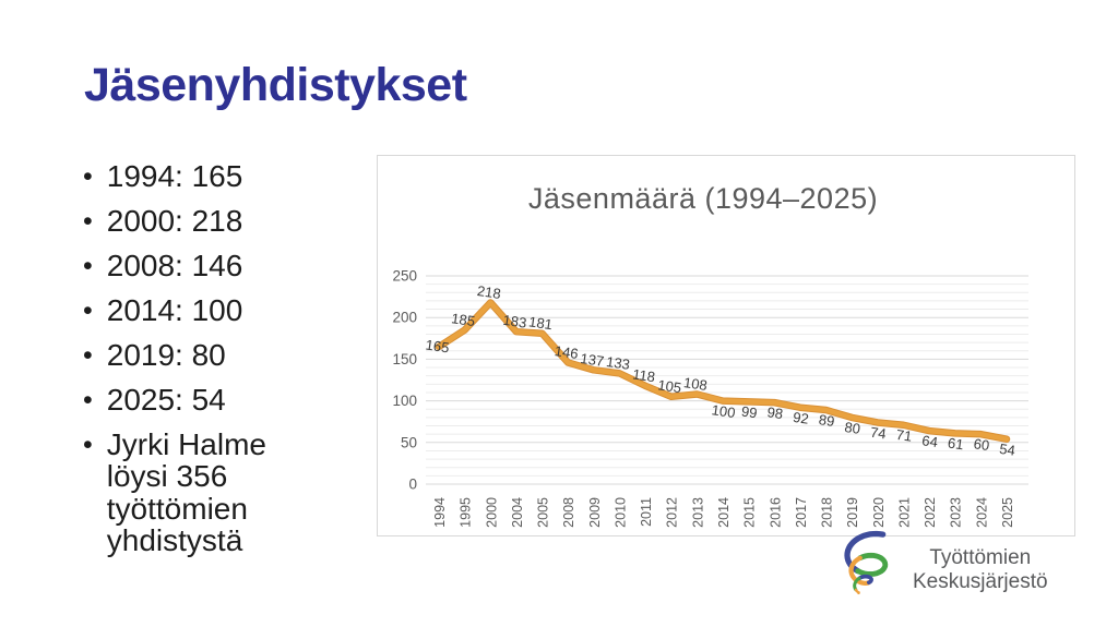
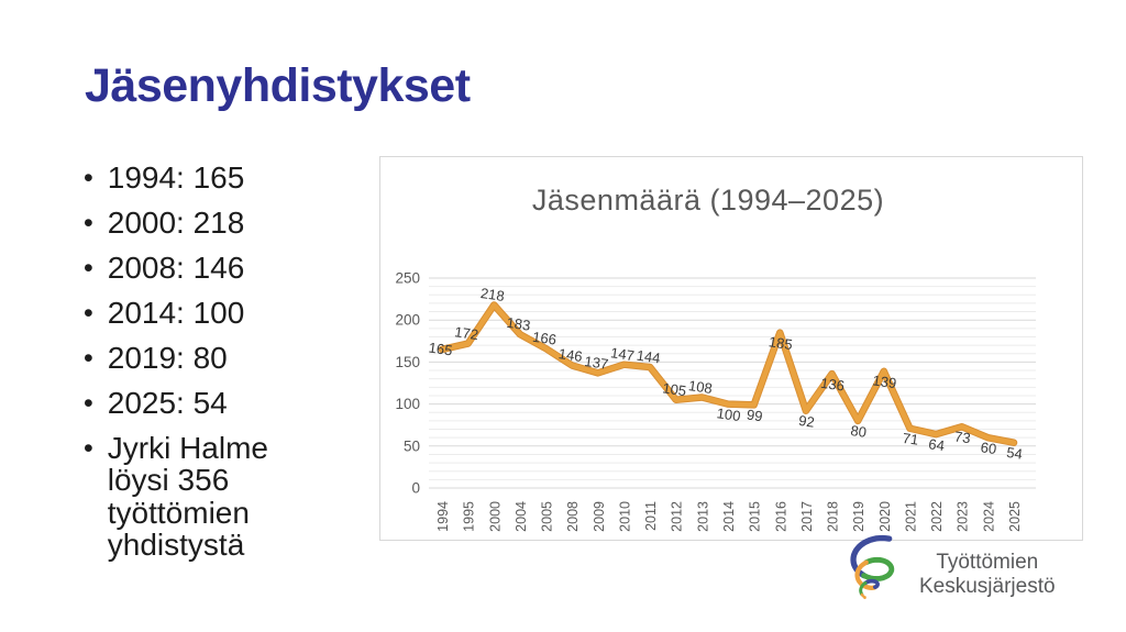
1995: 185 -> 172
2005: 181 -> 166
2010: 133 -> 147
2011: 118 -> 144
2016: 98 -> 185
2018: 89 -> 136
2020: 74 -> 139
2023: 61 -> 73
